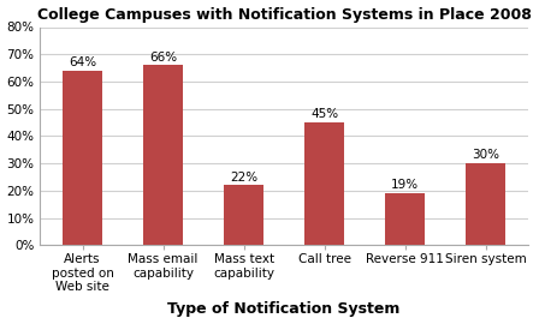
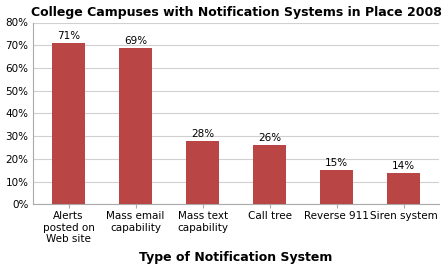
Alerts posted on Web site: 64% -> 71%
Mass email capability: 66% -> 69%
Mass text capability: 22% -> 28%
Call tree: 45% -> 26%
Reverse 911: 19% -> 15%
Siren system: 30% -> 14%
